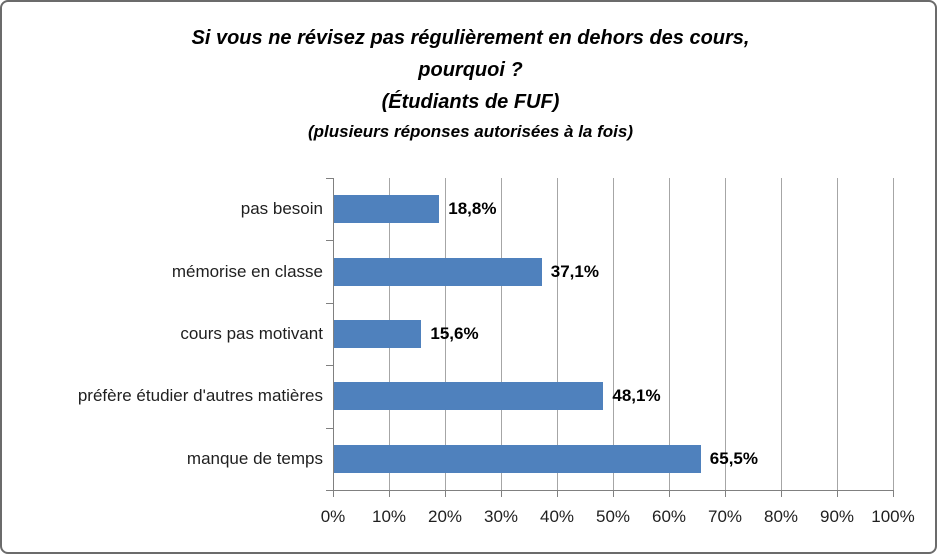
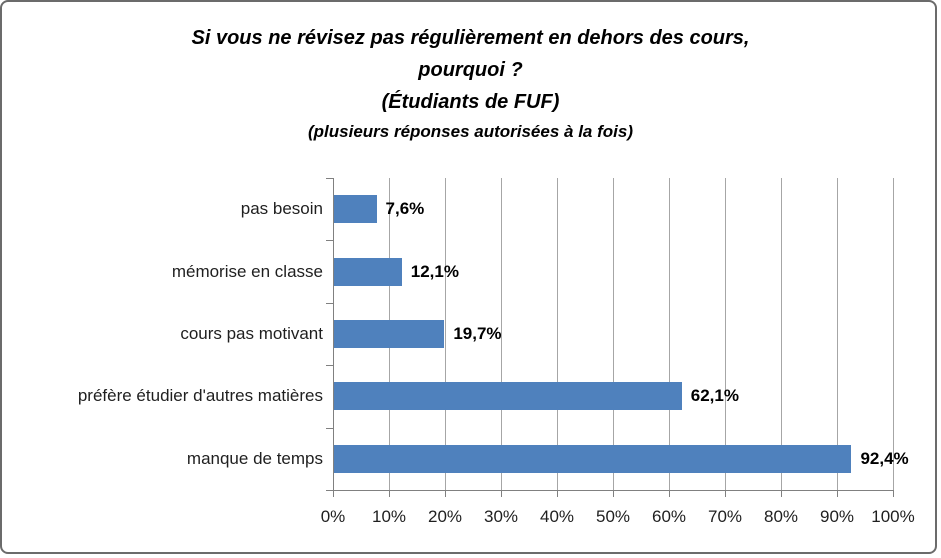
pas besoin: 18,8% -> 7,6%
mémorise en classe: 37,1% -> 12,1%
cours pas motivant: 15,6% -> 19,7%
préfère étudier d'autres matières: 48,1% -> 62,1%
manque de temps: 65,5% -> 92,4%
